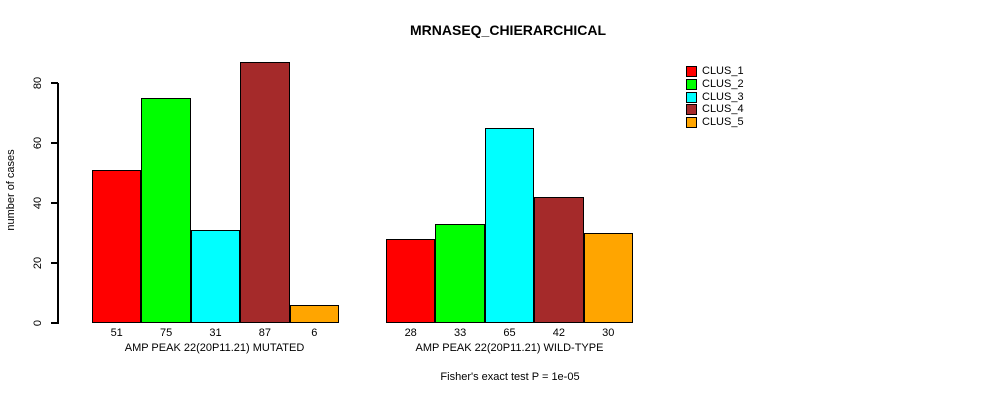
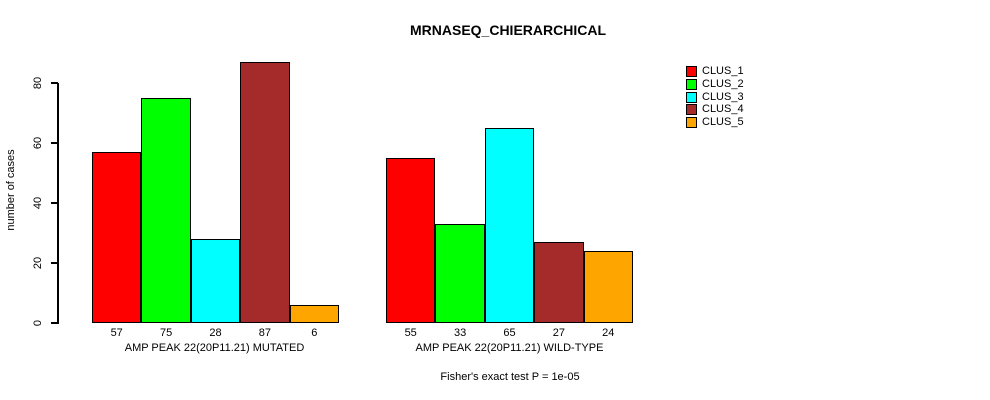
CLUS_1/AMP PEAK 22(20P11.21) MUTATED: 51 -> 57
CLUS_3/AMP PEAK 22(20P11.21) MUTATED: 31 -> 28
CLUS_1/AMP PEAK 22(20P11.21) WILD-TYPE: 28 -> 55
CLUS_4/AMP PEAK 22(20P11.21) WILD-TYPE: 42 -> 27
CLUS_5/AMP PEAK 22(20P11.21) WILD-TYPE: 30 -> 24
